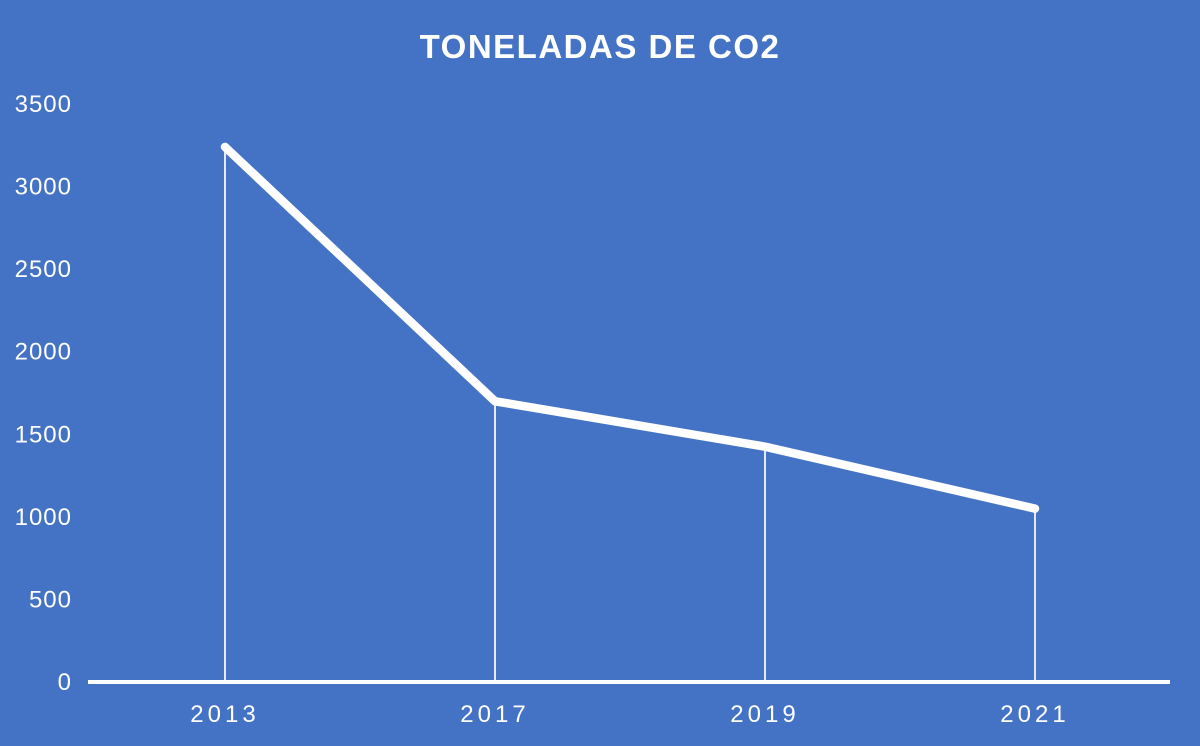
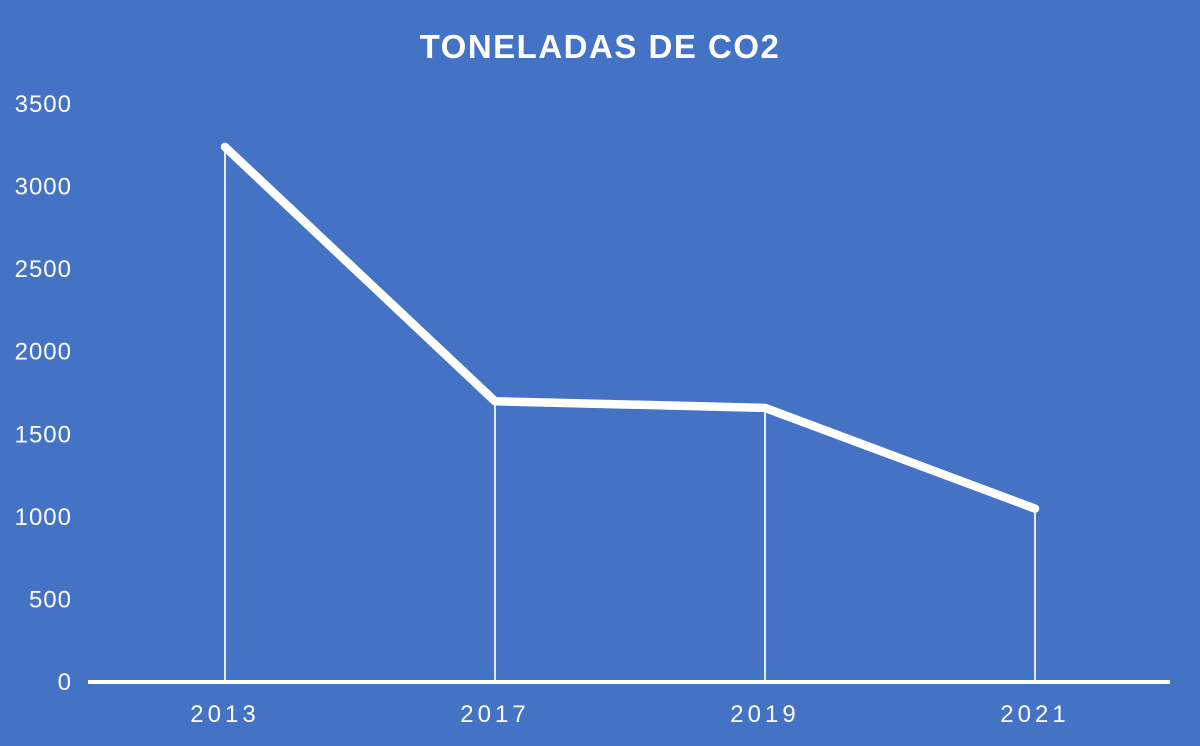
2019: 1420 -> 1660
